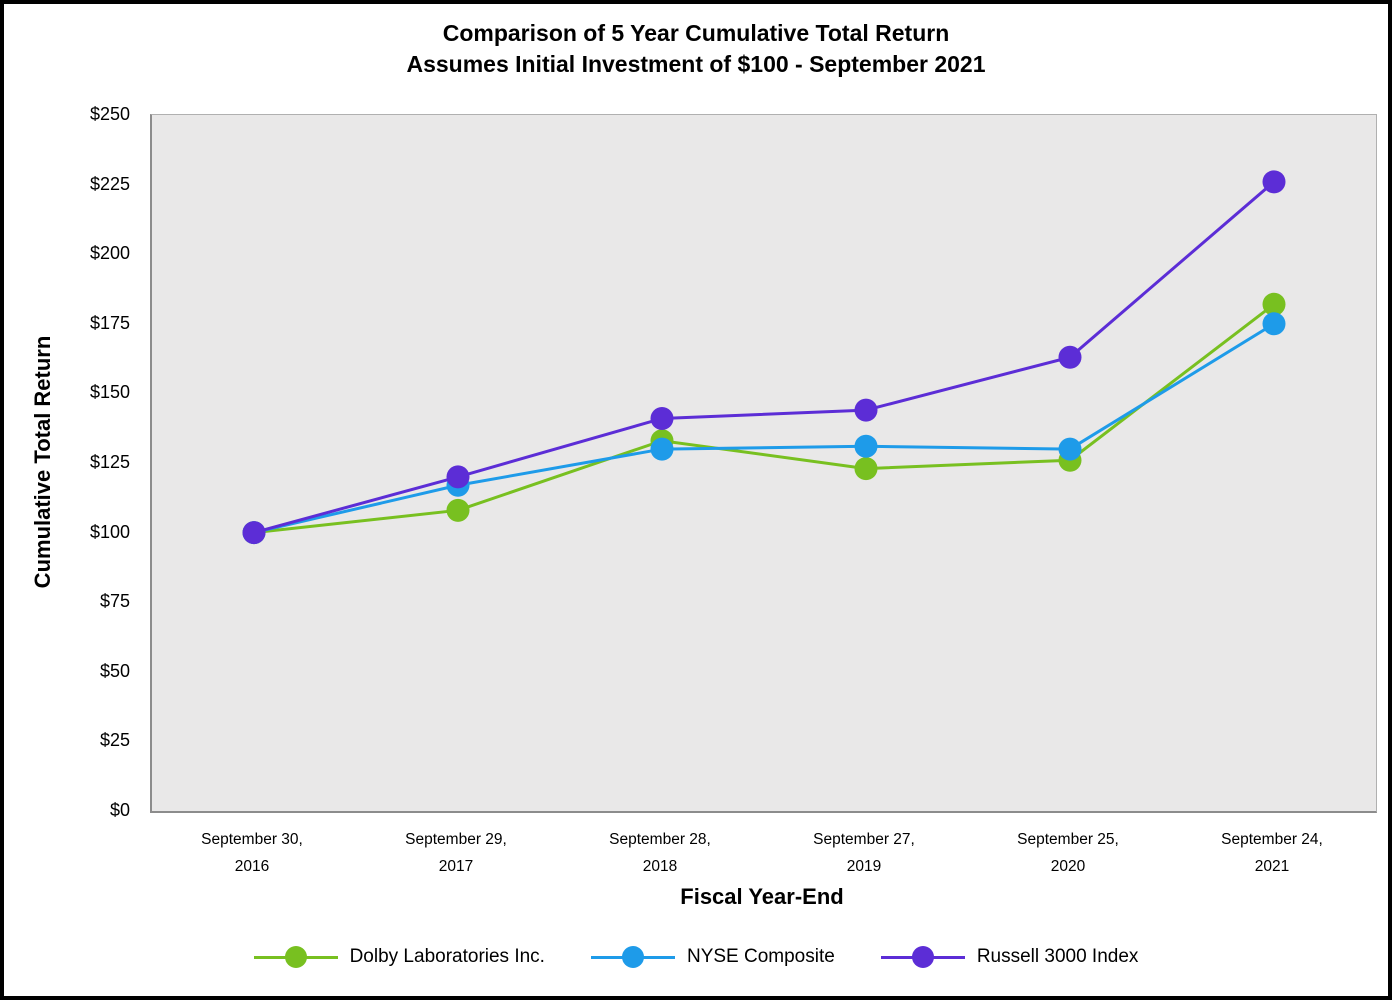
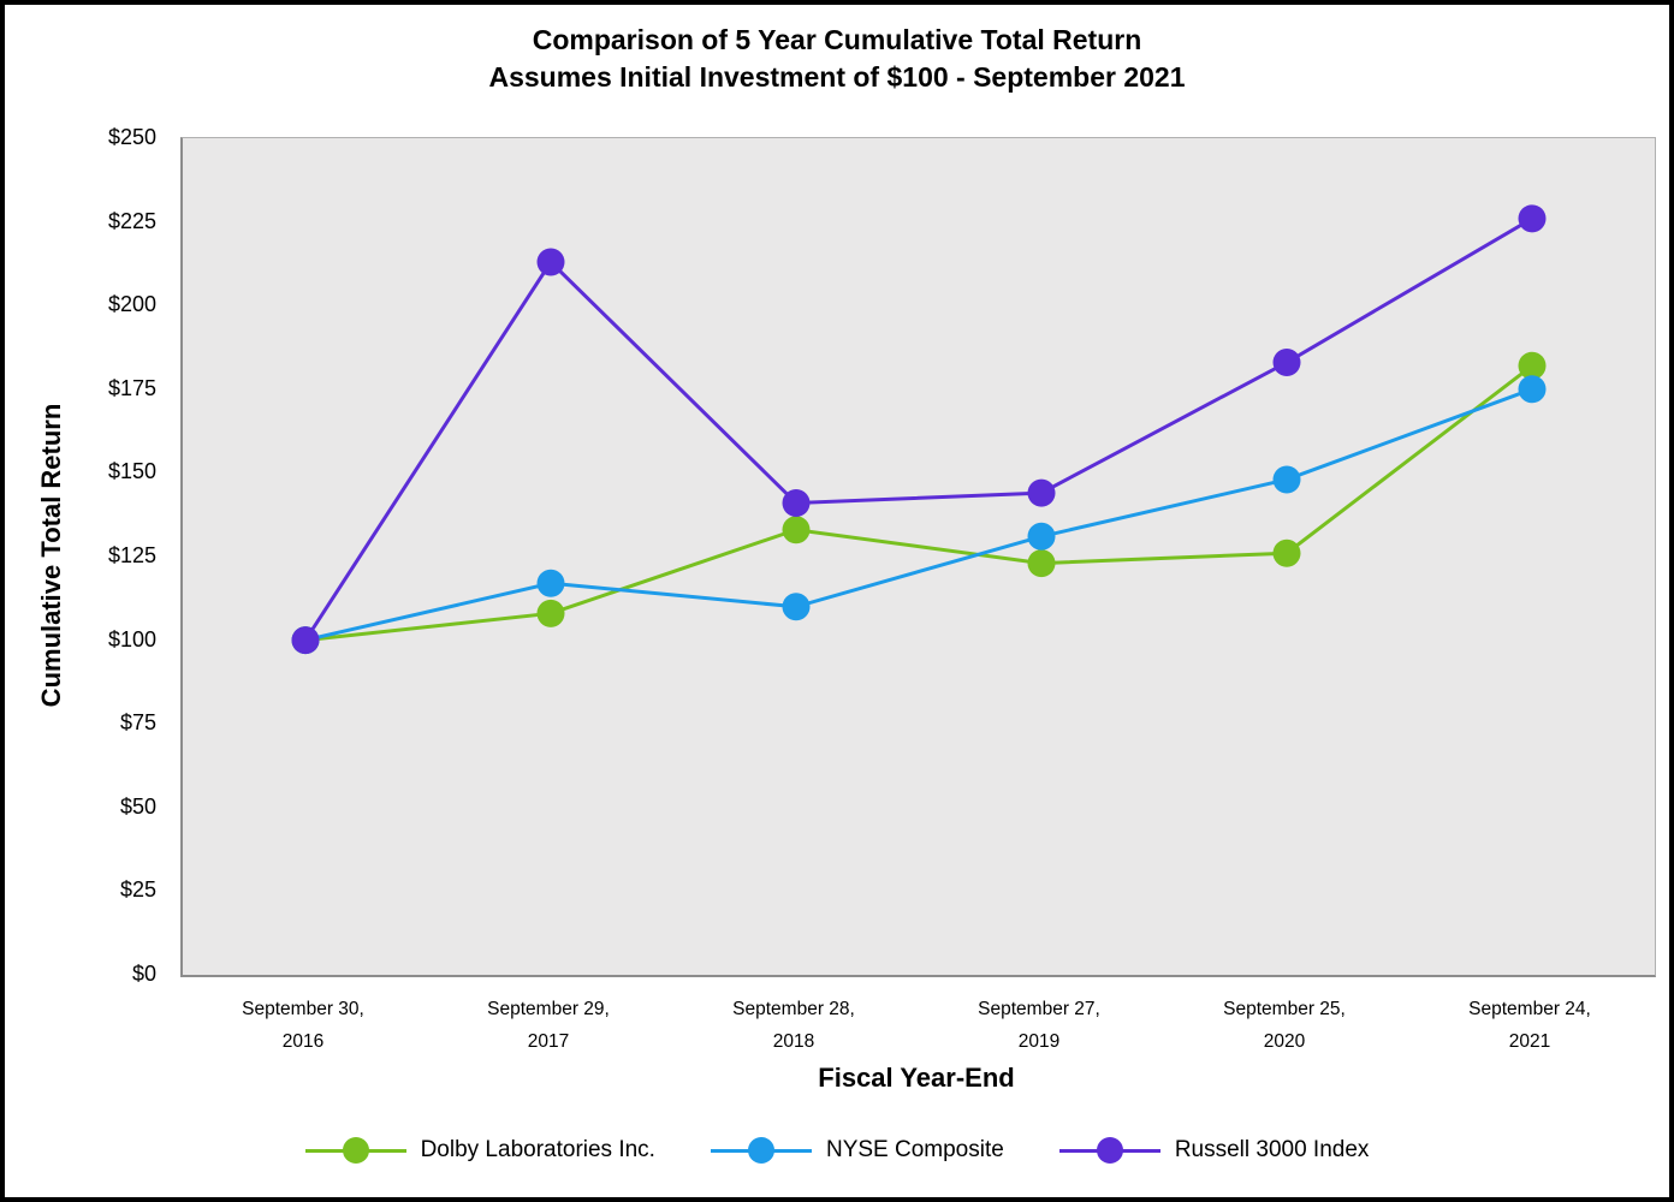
Russell 3000 Index/September 29, 2017: $120 -> $213
NYSE Composite/September 28, 2018: $130 -> $110
NYSE Composite/September 25, 2020: $130 -> $148
Russell 3000 Index/September 25, 2020: $163 -> $183
